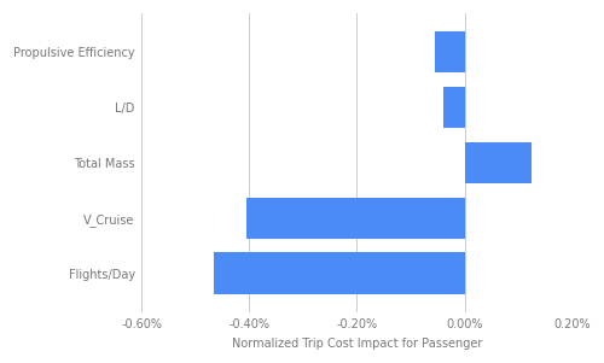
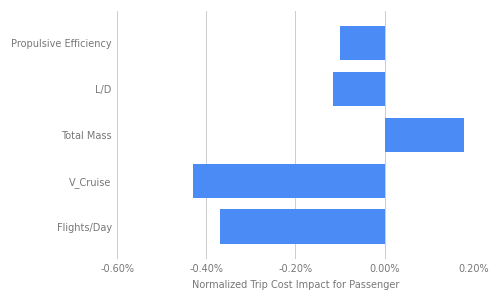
Propulsive Efficiency: -0.055% -> -0.100%
L/D: -0.040% -> -0.115%
Total Mass: 0.125% -> 0.178%
V_Cruise: -0.405% -> -0.430%
Flights/Day: -0.465% -> -0.370%
